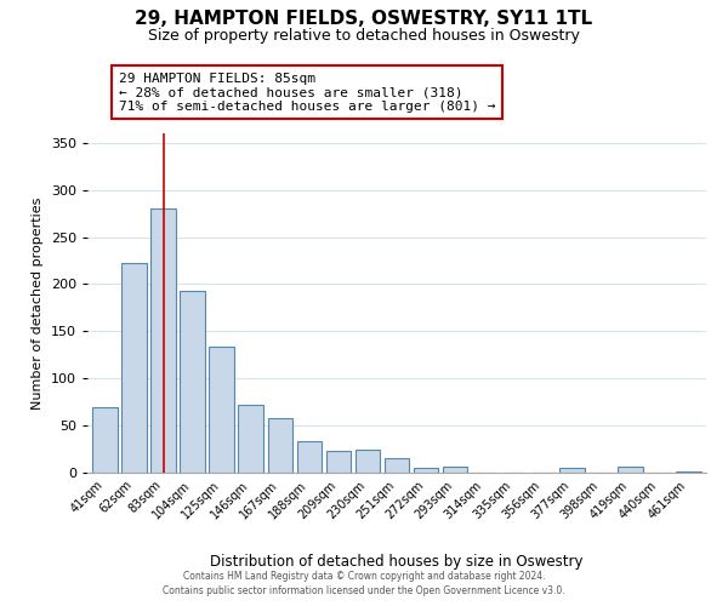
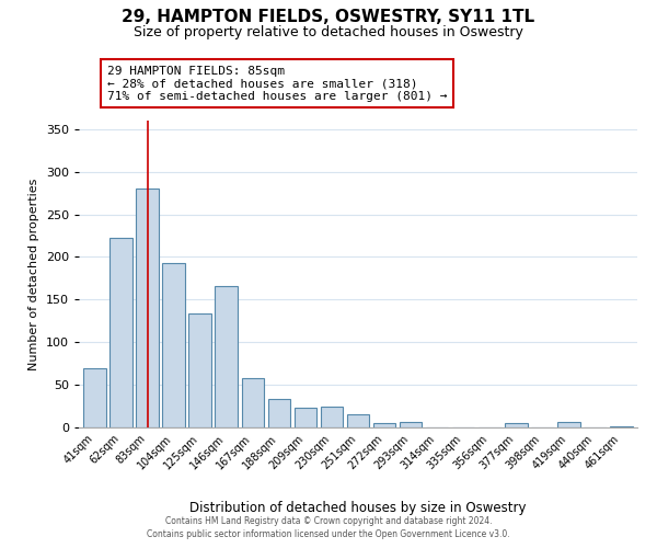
146sqm: 72 -> 166
